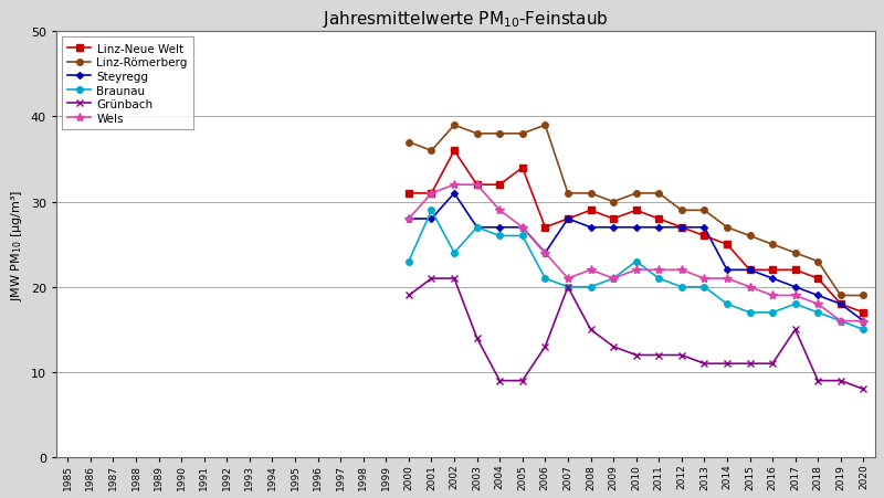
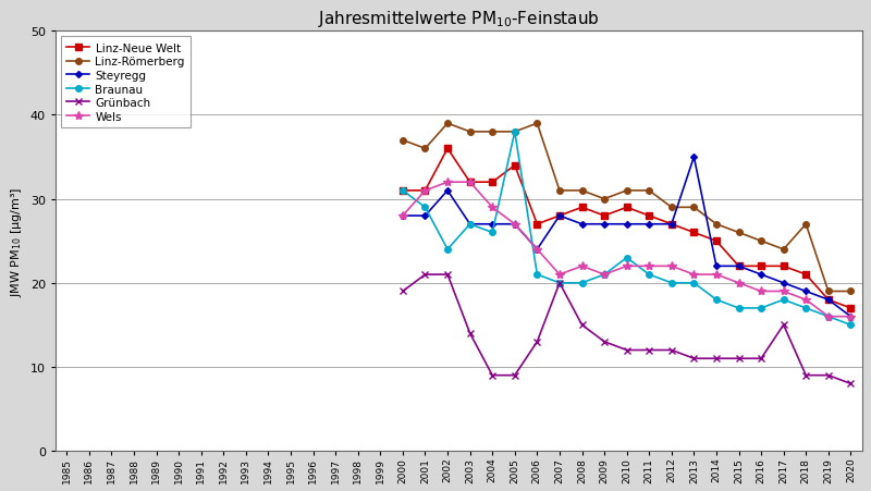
Braunau/2000: 23 -> 31
Braunau/2005: 26 -> 38
Steyregg/2013: 27 -> 35
Linz-Römerberg/2018: 23 -> 27
